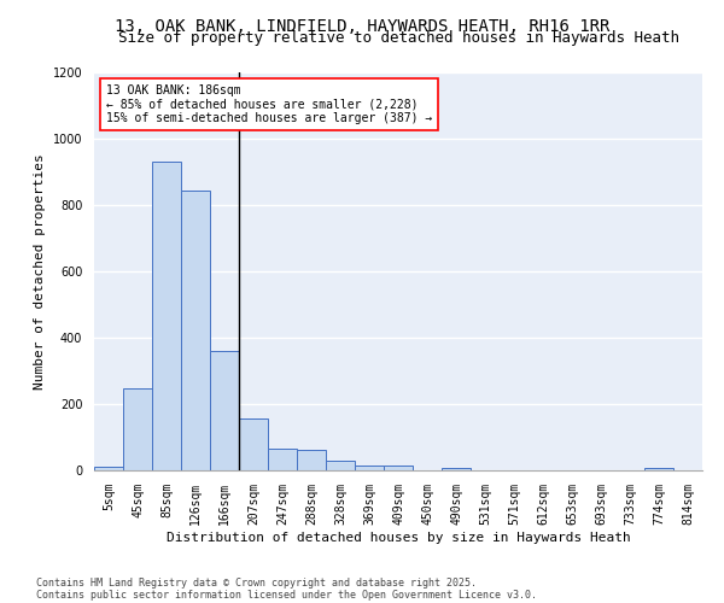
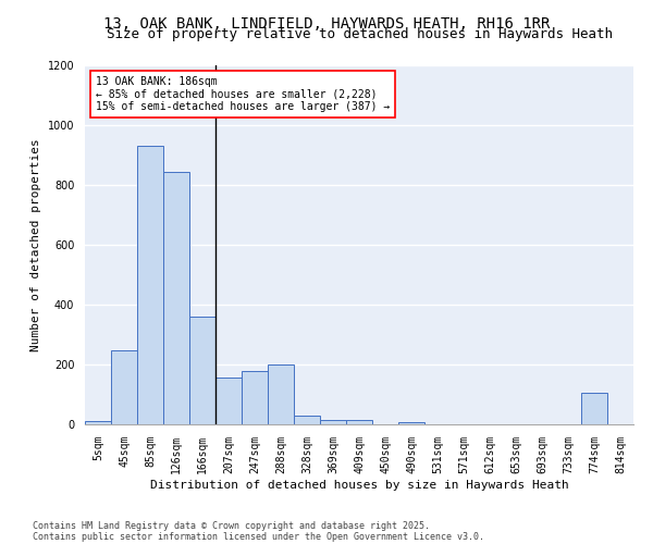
247sqm: 65 -> 180
288sqm: 63 -> 200
774sqm: 8 -> 105
